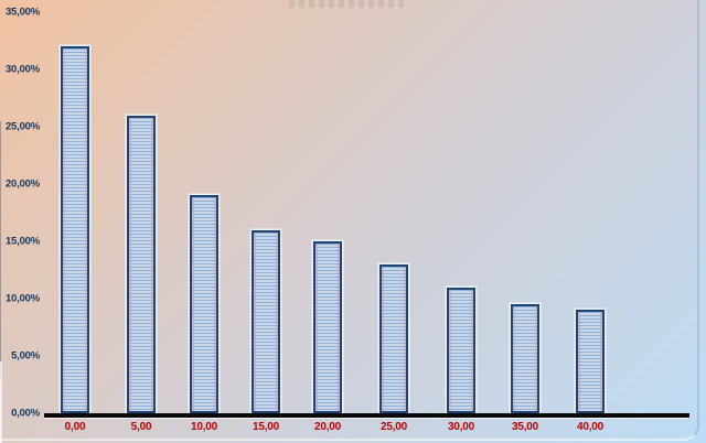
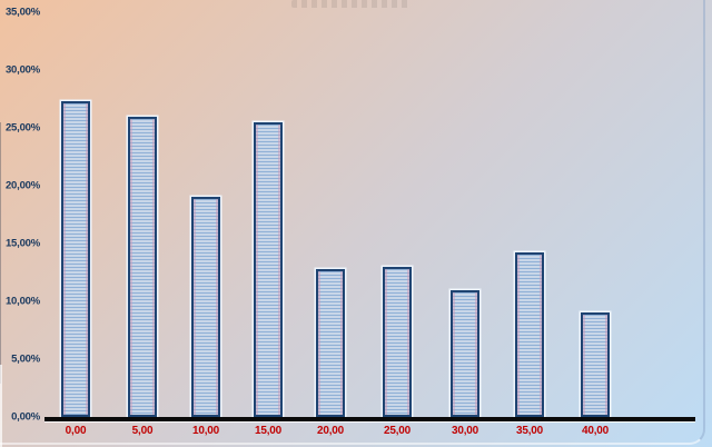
0,00: 32,0% -> 27,3%
15,00: 16,0% -> 25,5%
20,00: 15,0% -> 12,8%
35,00: 9,5% -> 14,2%
